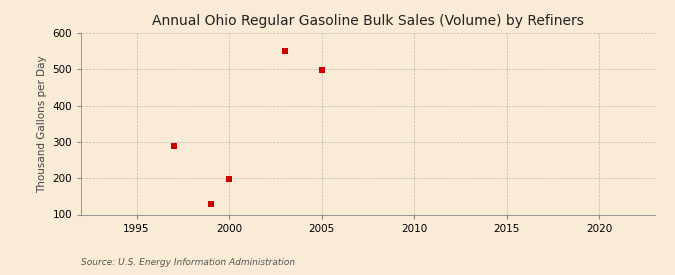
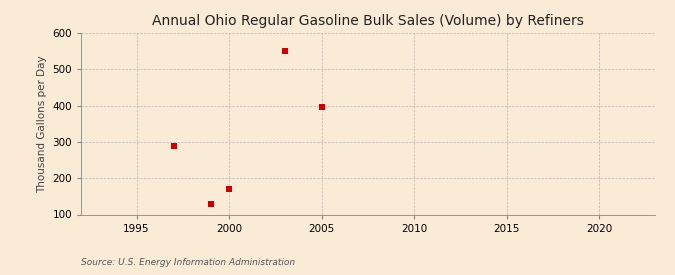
2000: 197 -> 170
2005: 497 -> 395
